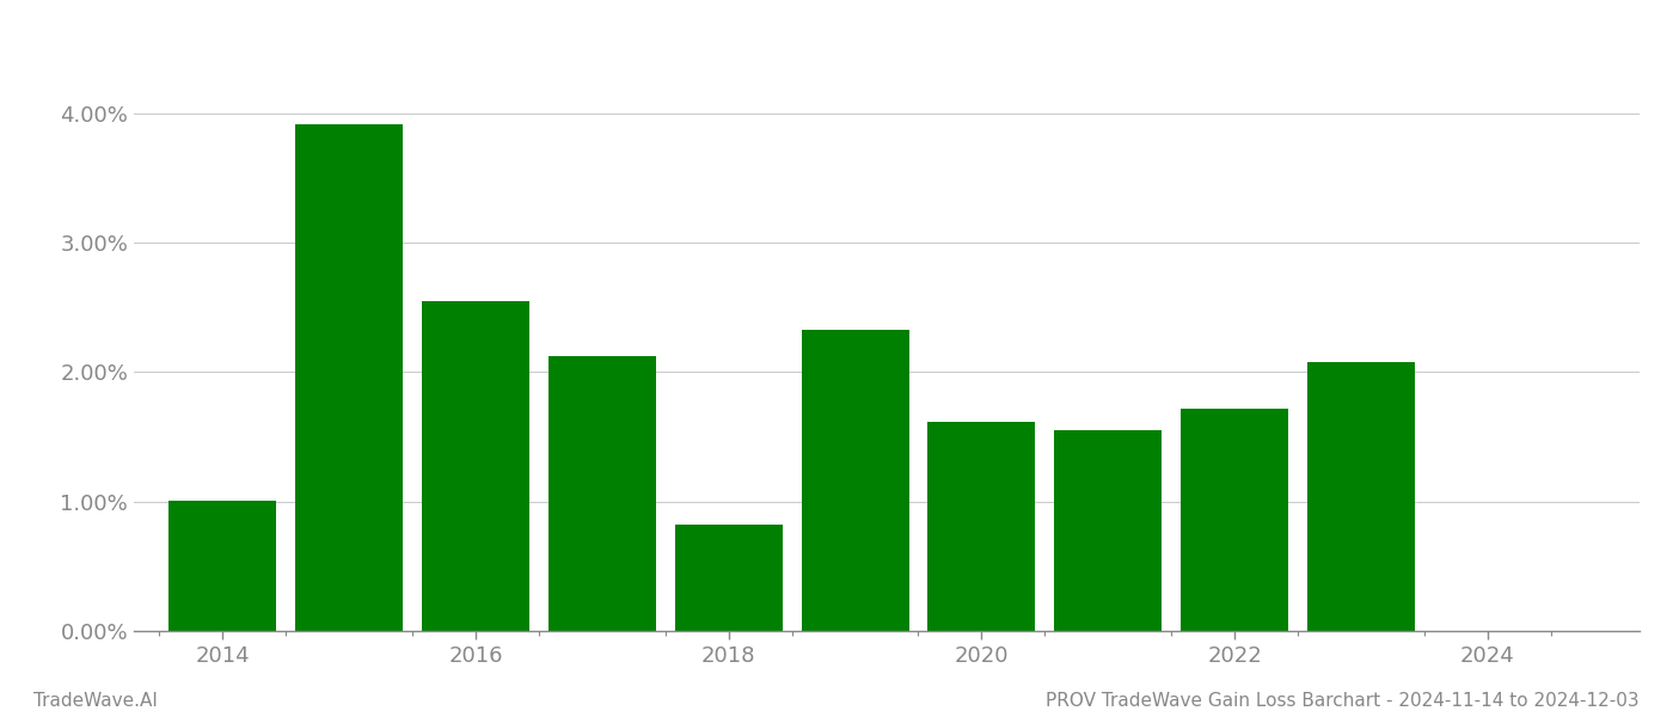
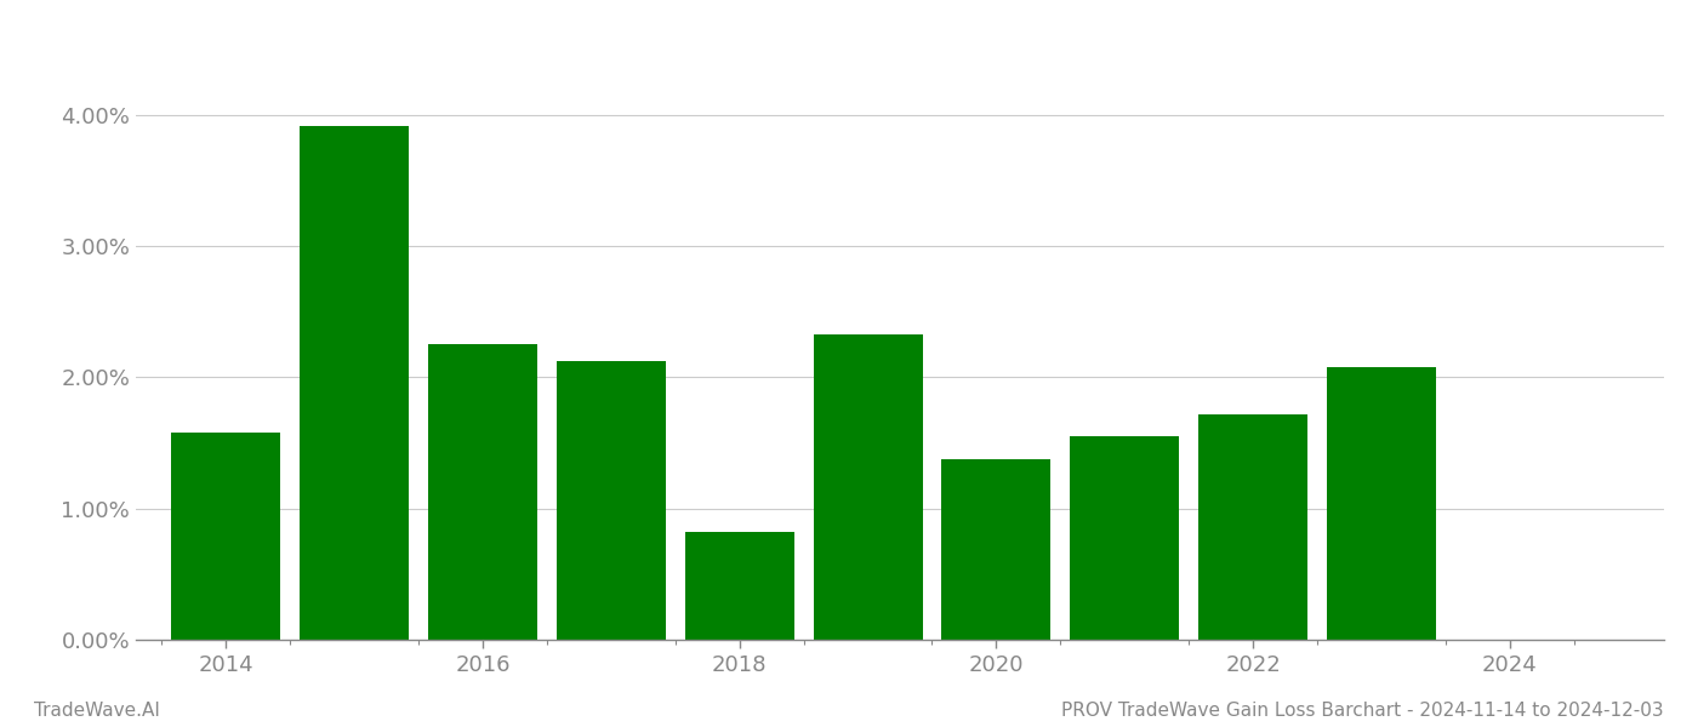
2014: 1.01% -> 1.58%
2016: 2.55% -> 2.25%
2020: 1.62% -> 1.38%
